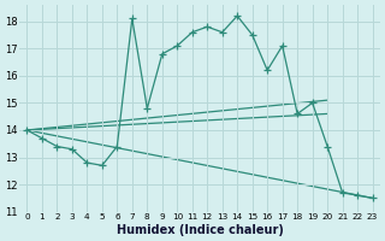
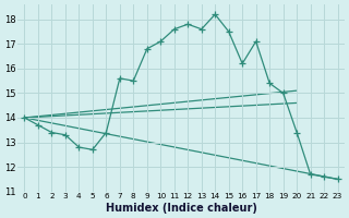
7: 18.1 -> 15.6
8: 14.8 -> 15.5
18: 14.6 -> 15.4
